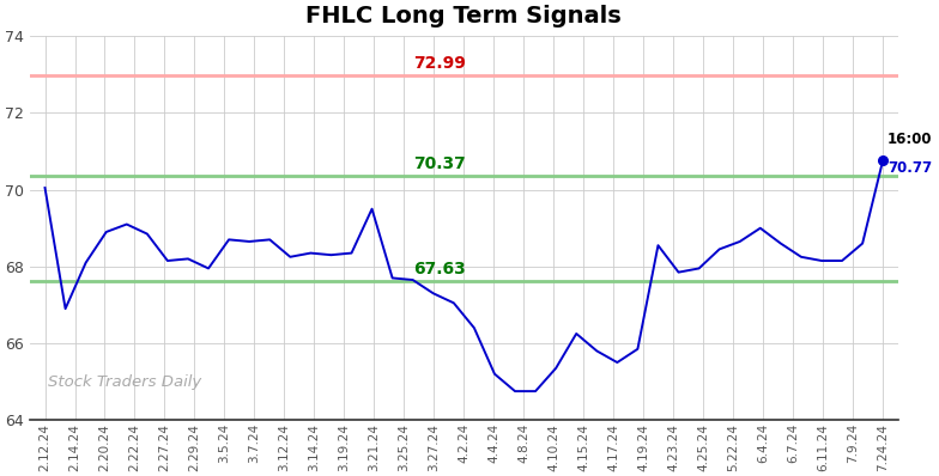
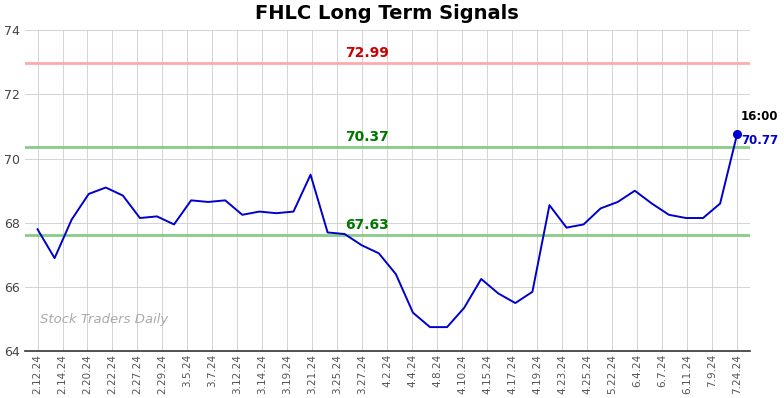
2.12.24: 70.05 -> 67.80
